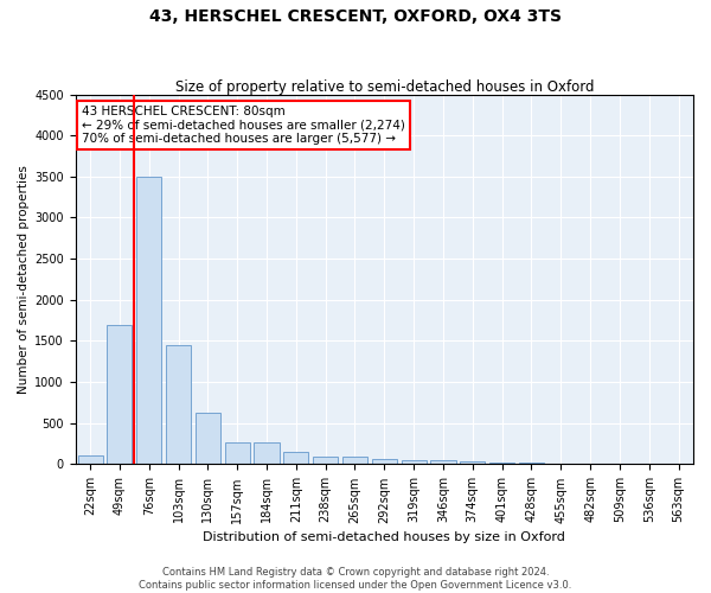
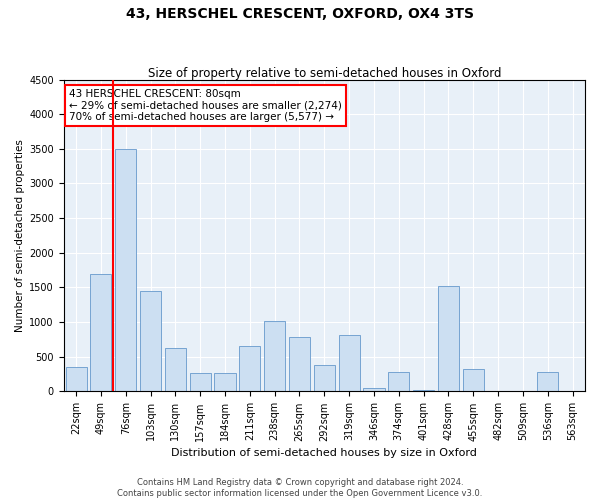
22sqm: 110 -> 360
211sqm: 140 -> 660
238sqm: 100 -> 1020
265sqm: 90 -> 780
292sqm: 60 -> 380
319sqm: 60 -> 820
374sqm: 30 -> 280
428sqm: 20 -> 1520
455sqm: 10 -> 320
536sqm: 0 -> 280
